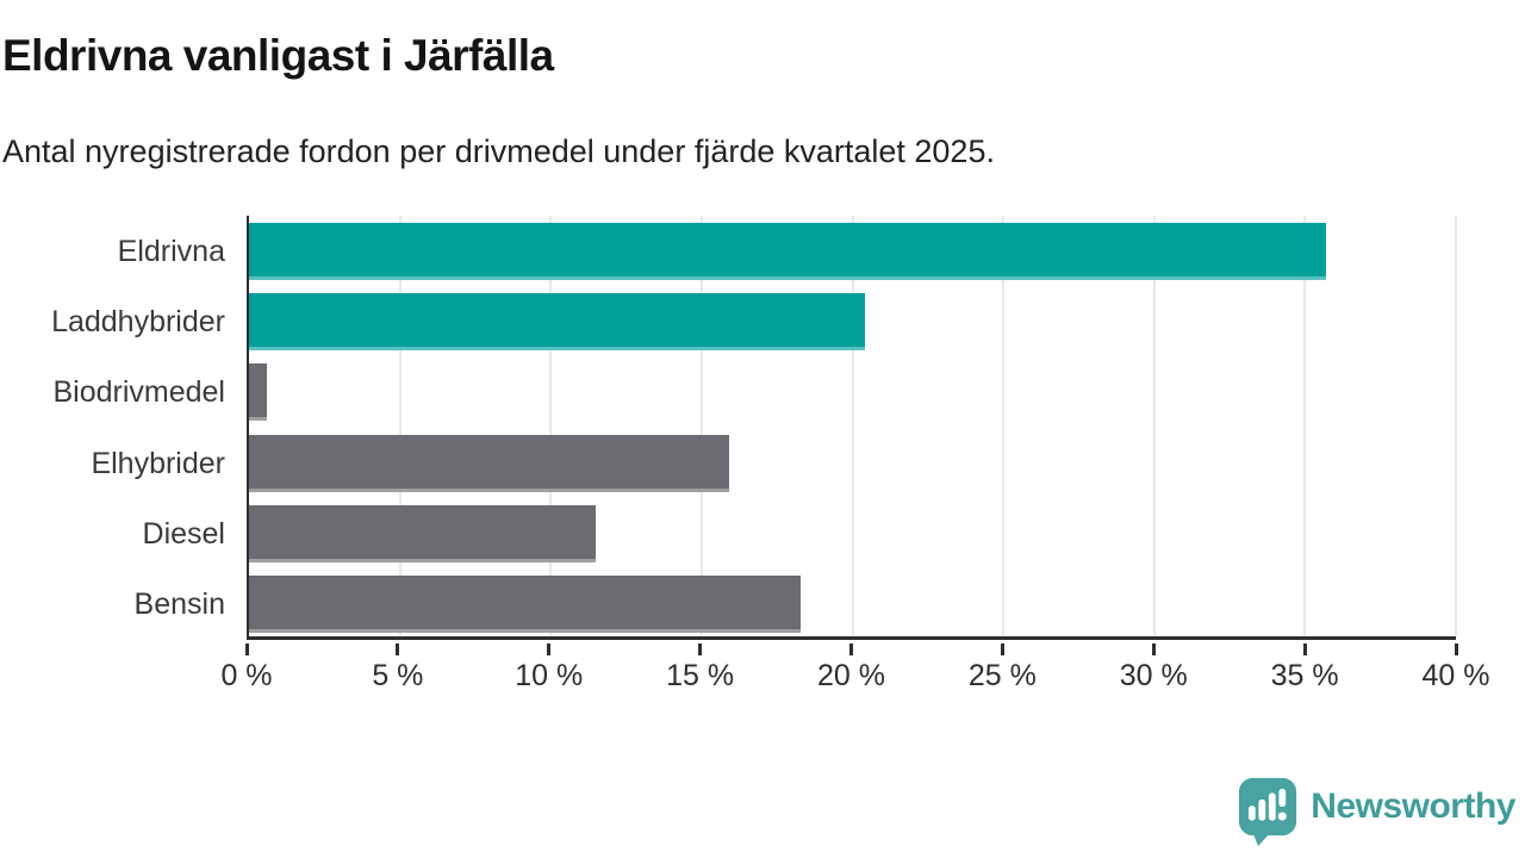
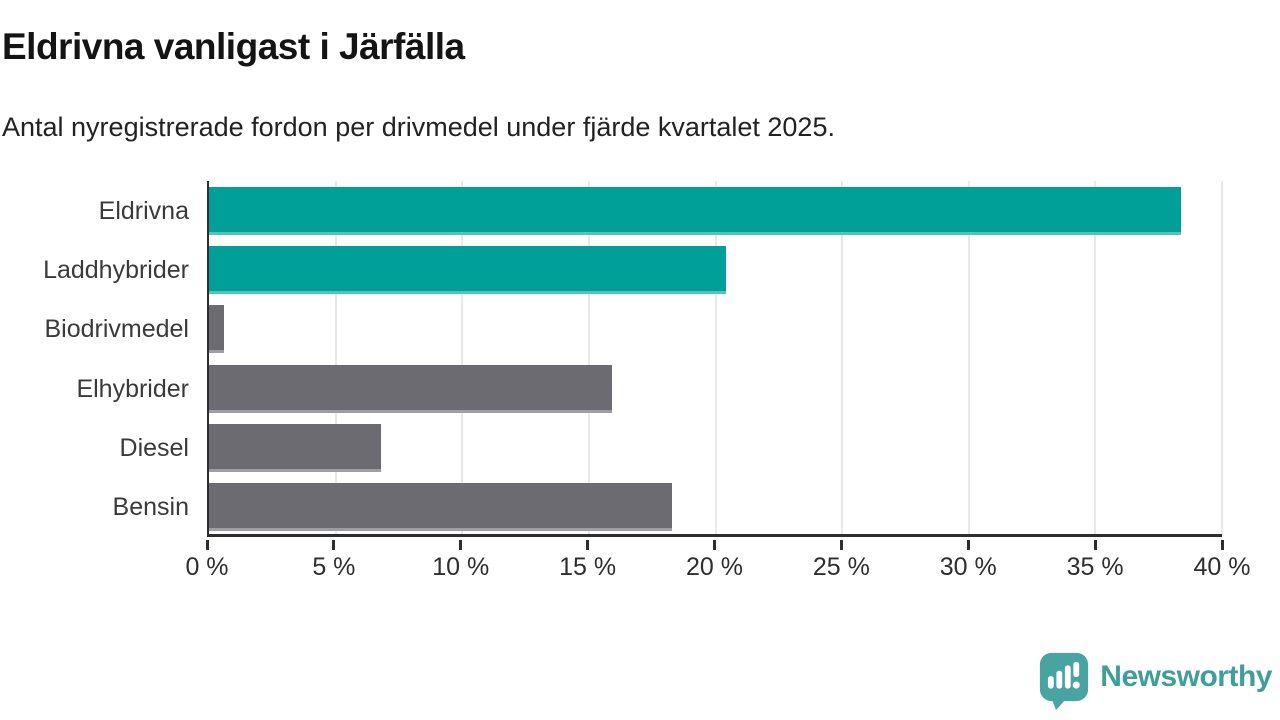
Eldrivna: 35.7% -> 38.4%
Diesel: 11.5% -> 6.8%
